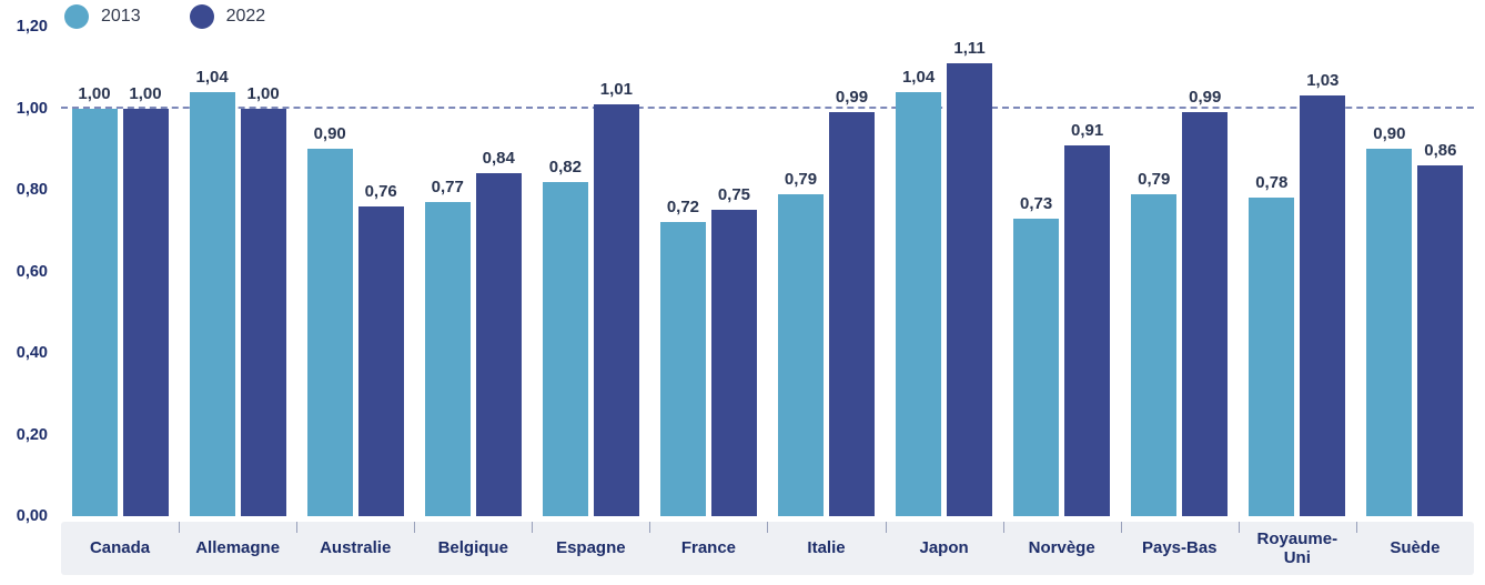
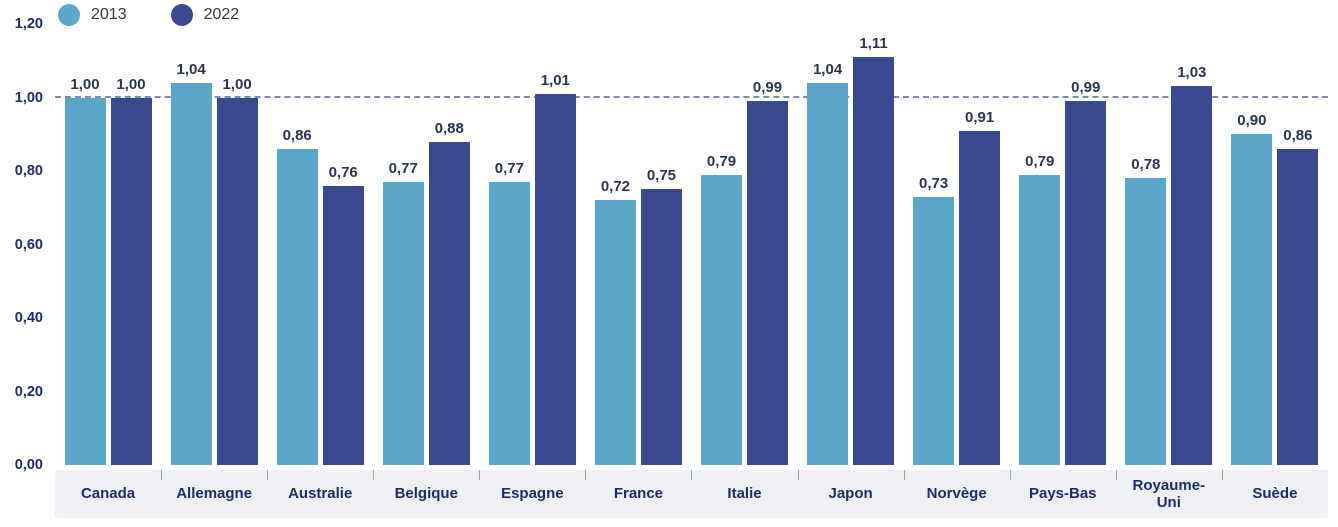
2013/Australie: 0,90 -> 0,86
2022/Belgique: 0,84 -> 0,88
2013/Espagne: 0,82 -> 0,77
